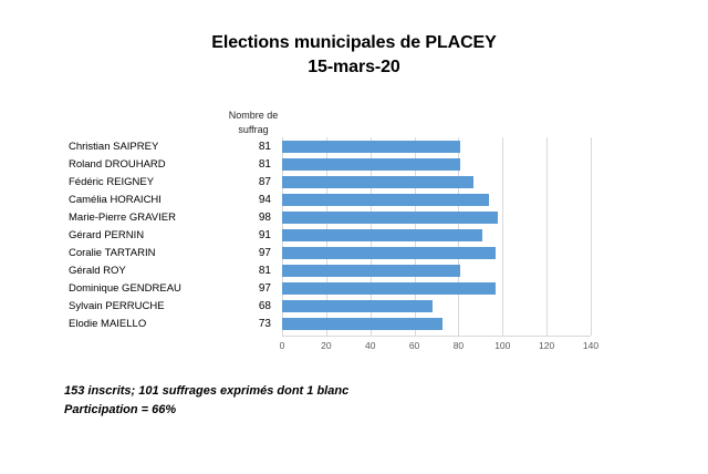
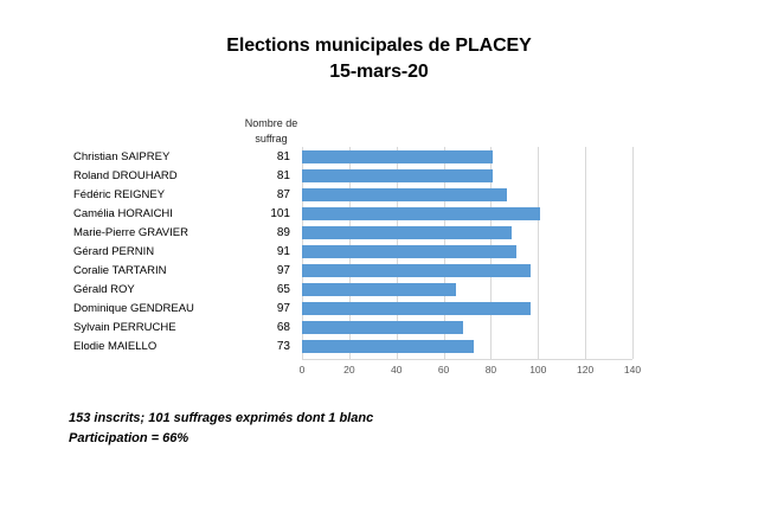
Camélia HORAICHI: 94 -> 101
Marie-Pierre GRAVIER: 98 -> 89
Gérald ROY: 81 -> 65
